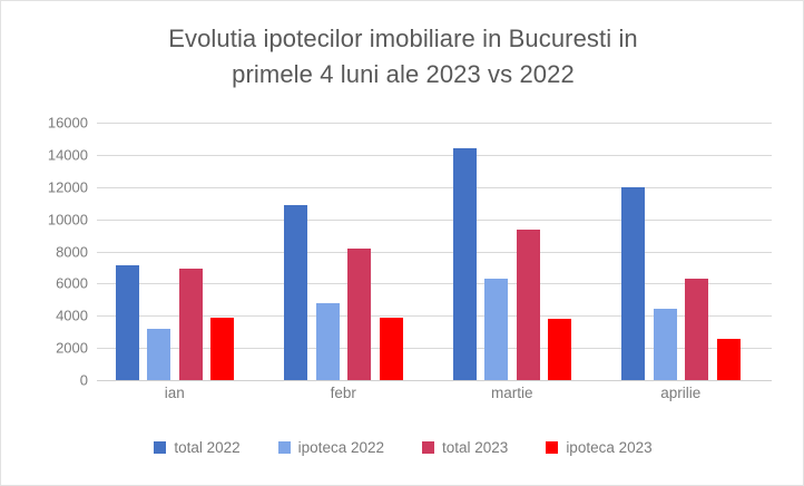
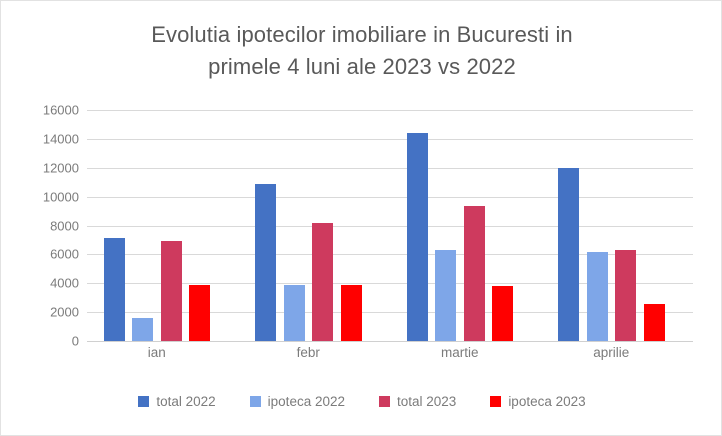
ipoteca 2022/ian: 3200 -> 1600
ipoteca 2022/febr: 4800 -> 3900
ipoteca 2022/aprilie: 4400 -> 6200
